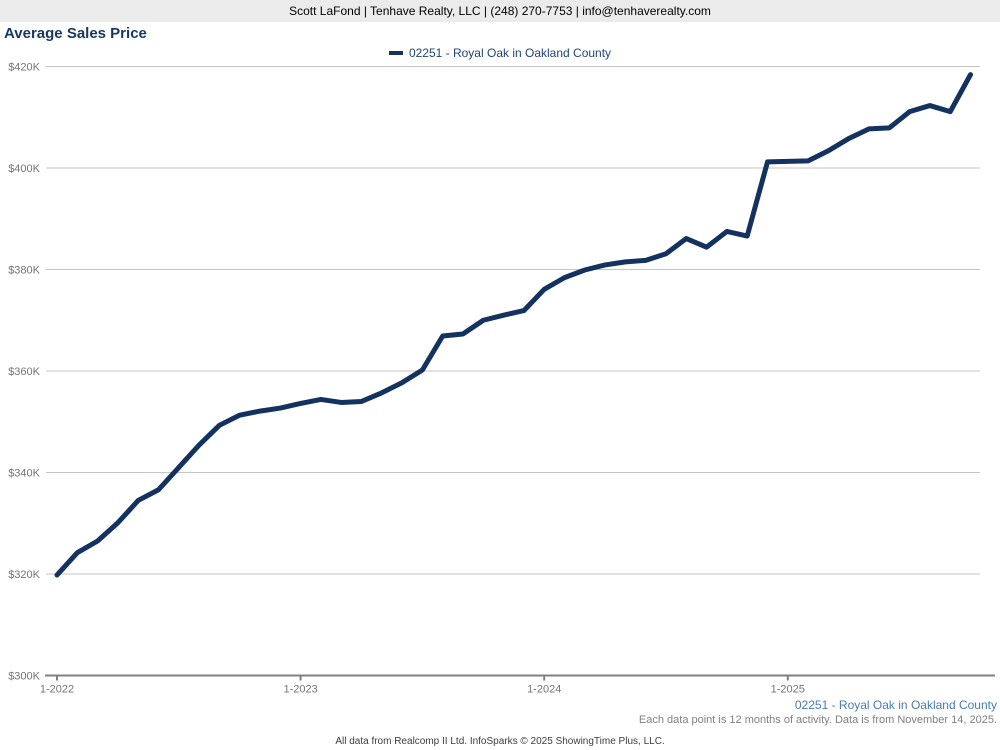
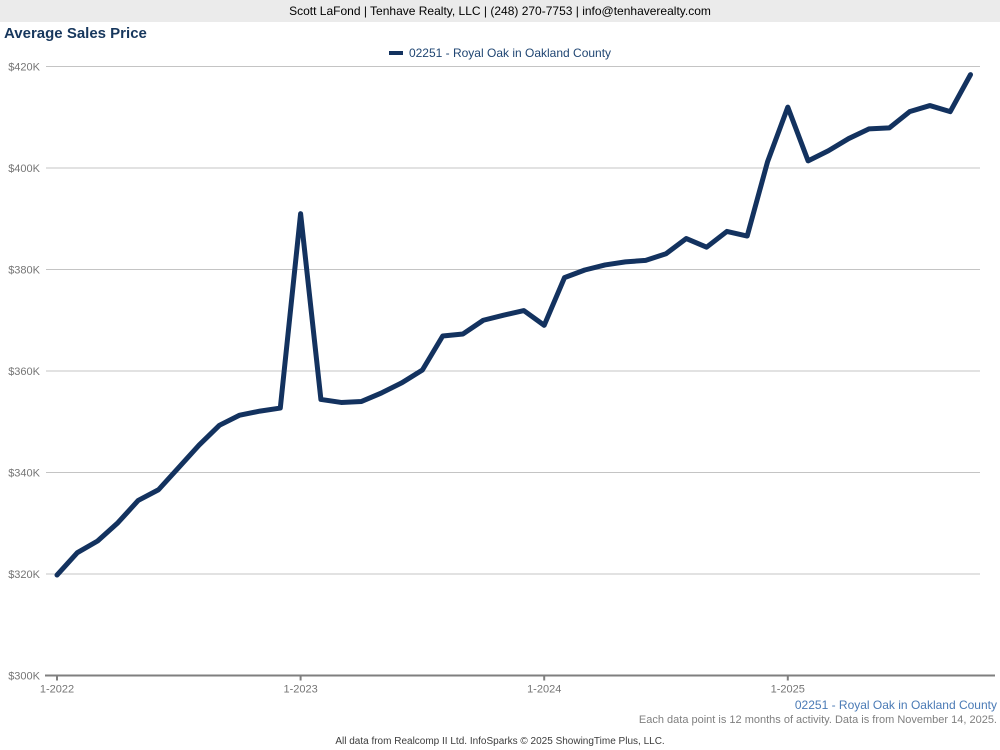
1-2023: $354K -> $391K
1-2024: $376K -> $369K
1-2025: $401K -> $412K
